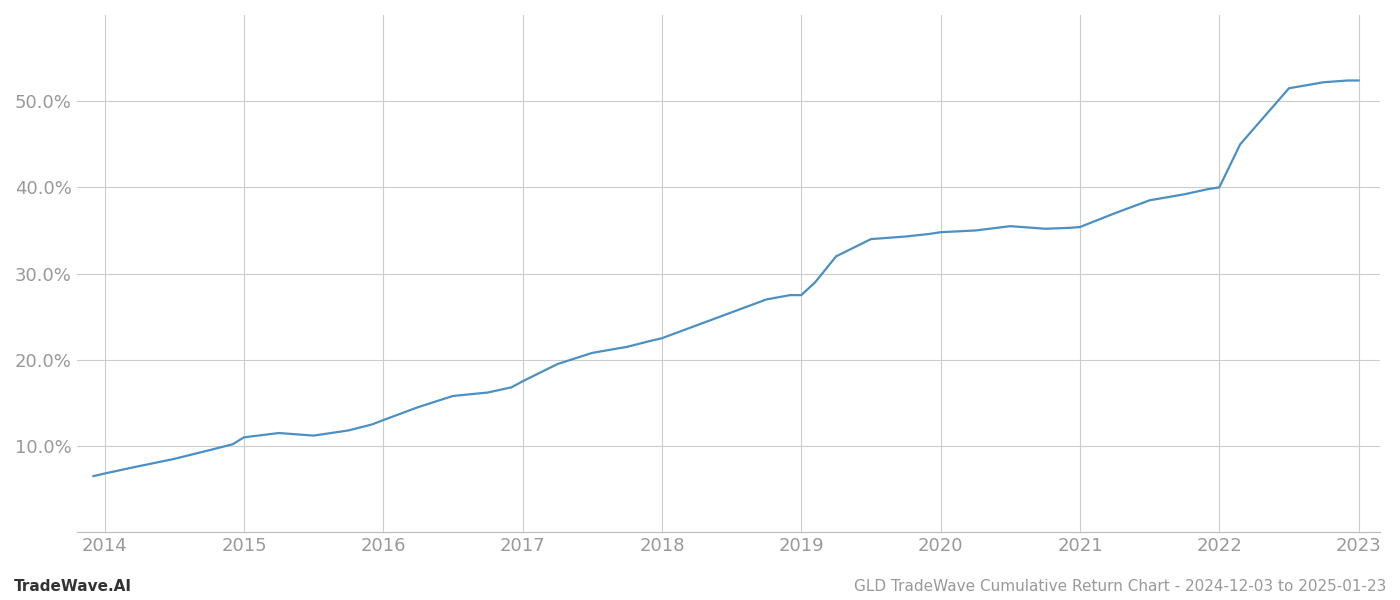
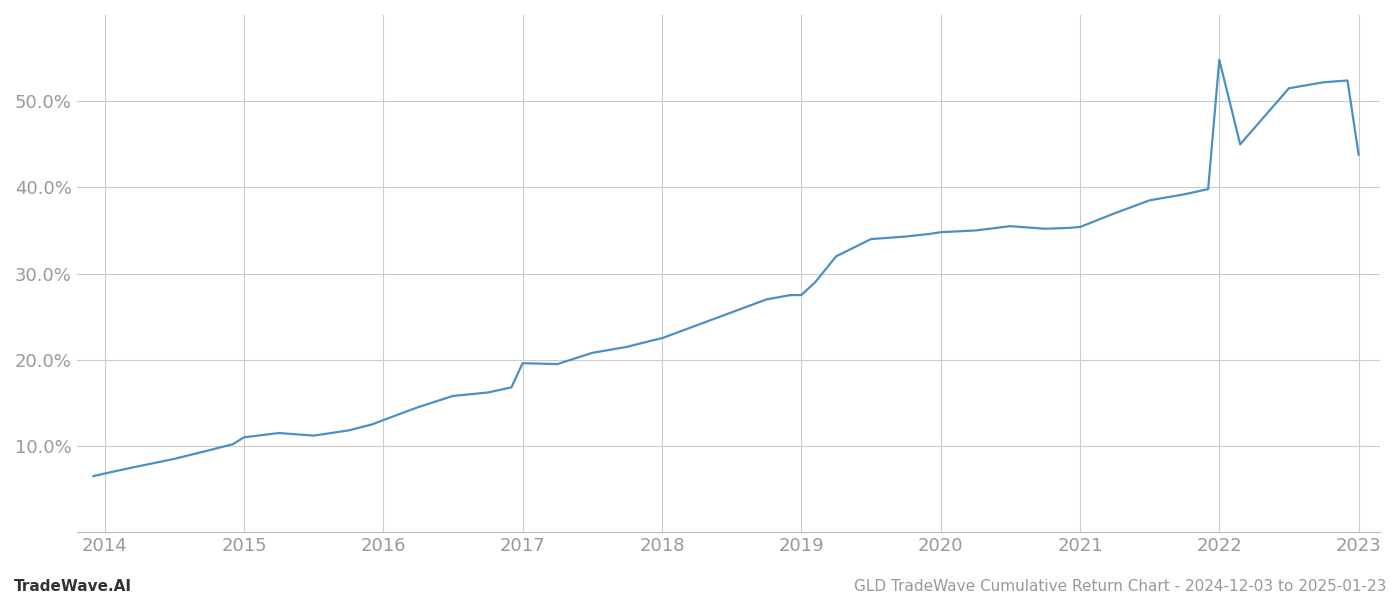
2017: 17.5% -> 19.6%
2022: 40.0% -> 54.8%
2023: 52.4% -> 43.8%
